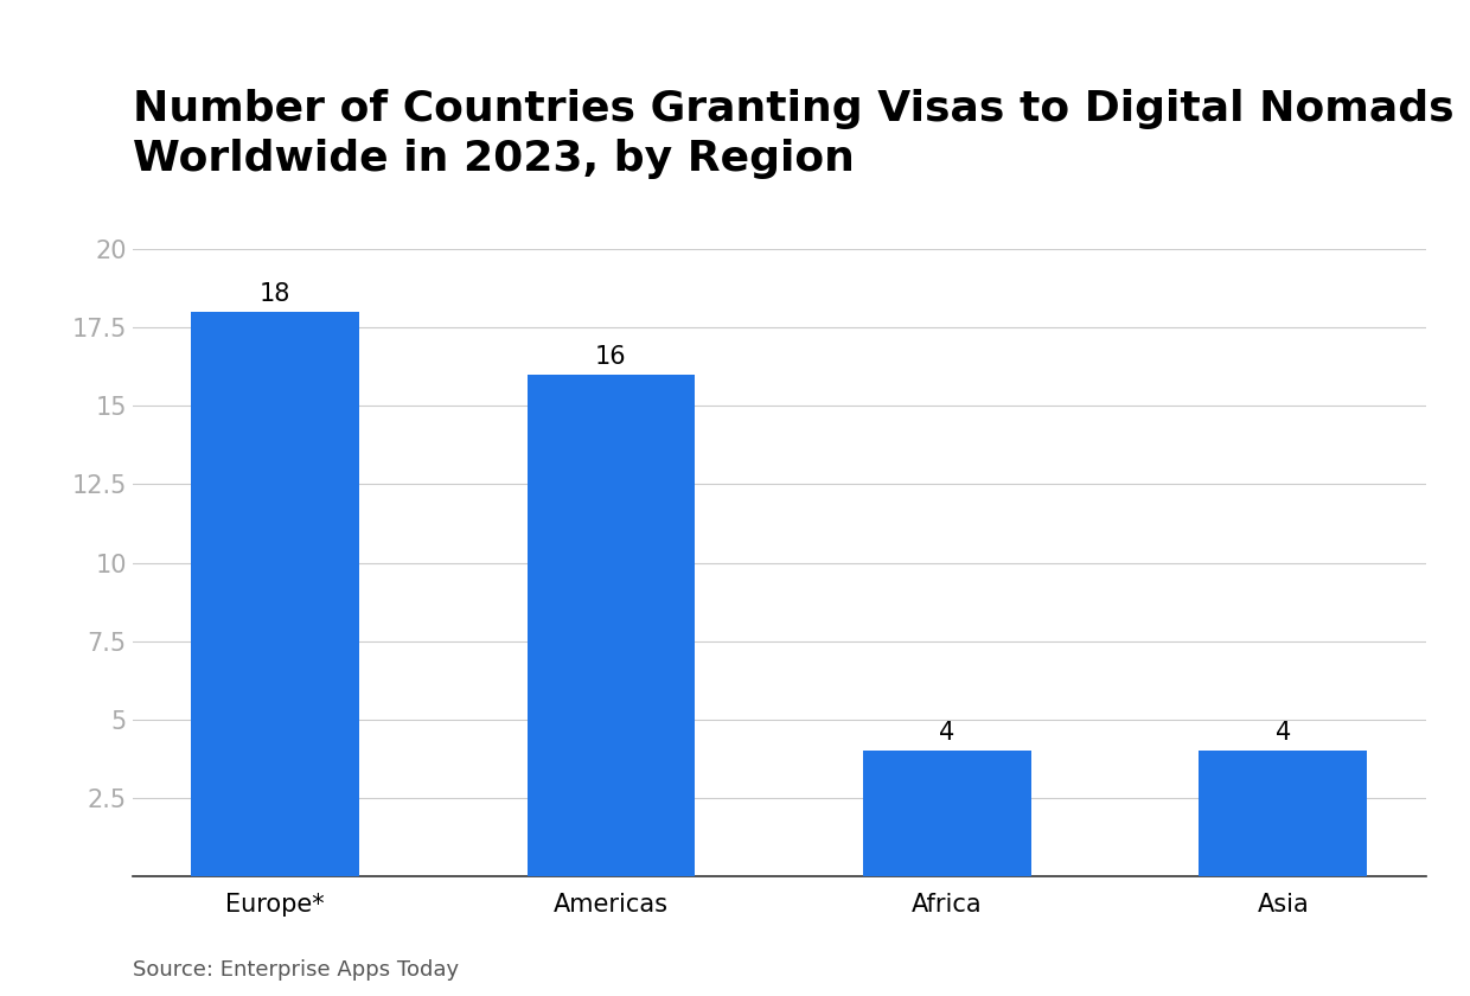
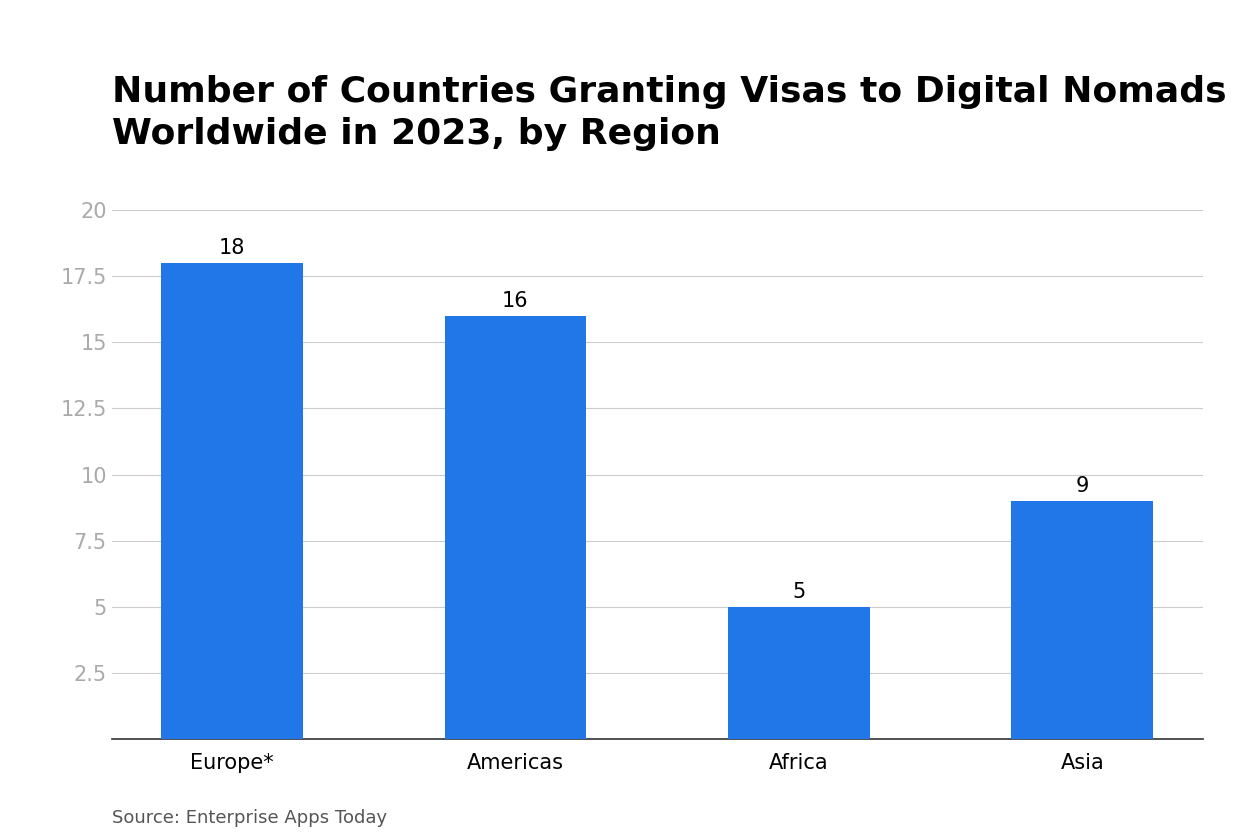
Africa: 4 -> 5
Asia: 4 -> 9
